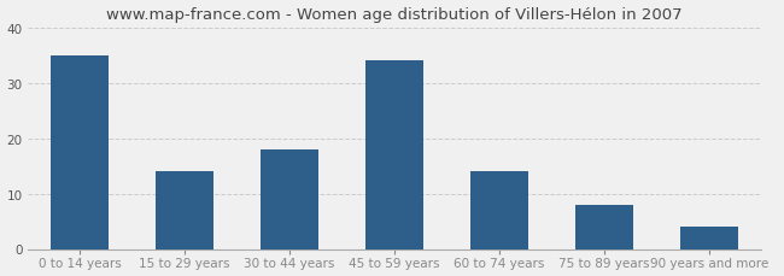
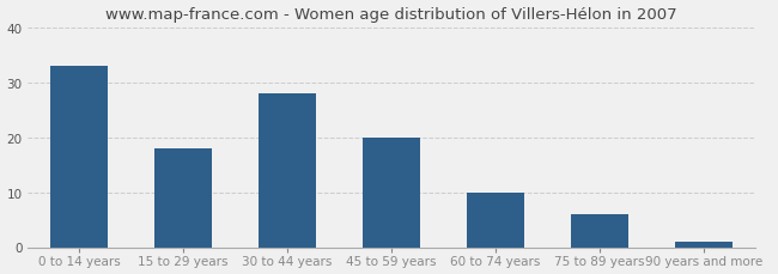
0 to 14 years: 35 -> 33
15 to 29 years: 14 -> 18
30 to 44 years: 18 -> 28
45 to 59 years: 34 -> 20
60 to 74 years: 14 -> 10
75 to 89 years: 8 -> 6
90 years and more: 4 -> 1
